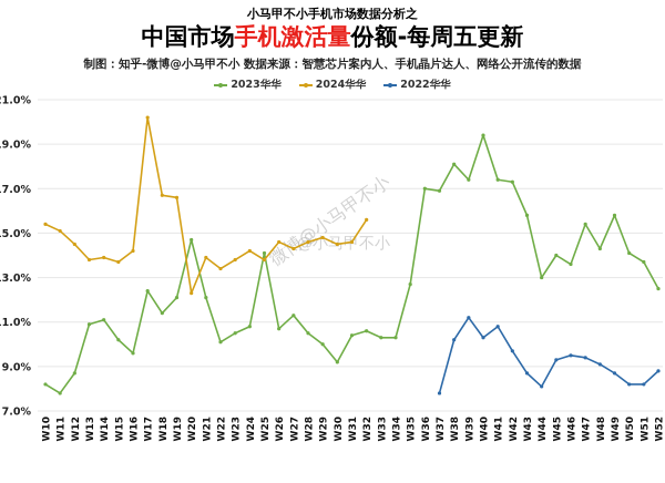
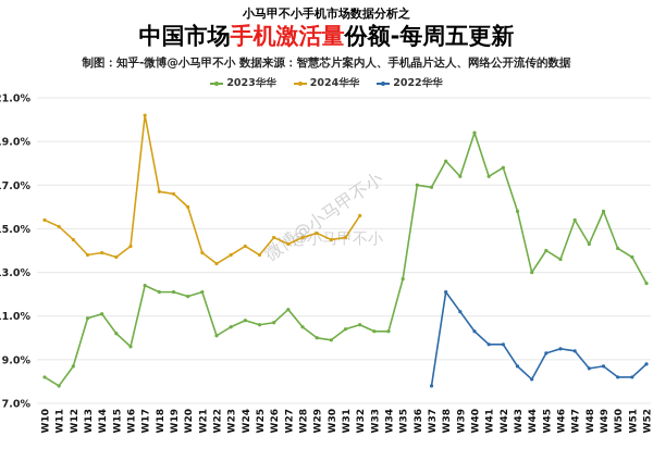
2023华华/W18: 11.4% -> 12.1%
2023华华/W20: 14.7% -> 11.9%
2024华华/W20: 12.3% -> 16.0%
2023华华/W25: 14.1% -> 10.6%
2023华华/W30: 9.2% -> 9.9%
2022华华/W38: 10.2% -> 12.1%
2022华华/W41: 10.8% -> 9.7%
2023华华/W42: 17.3% -> 17.8%
2022华华/W48: 9.1% -> 8.6%
